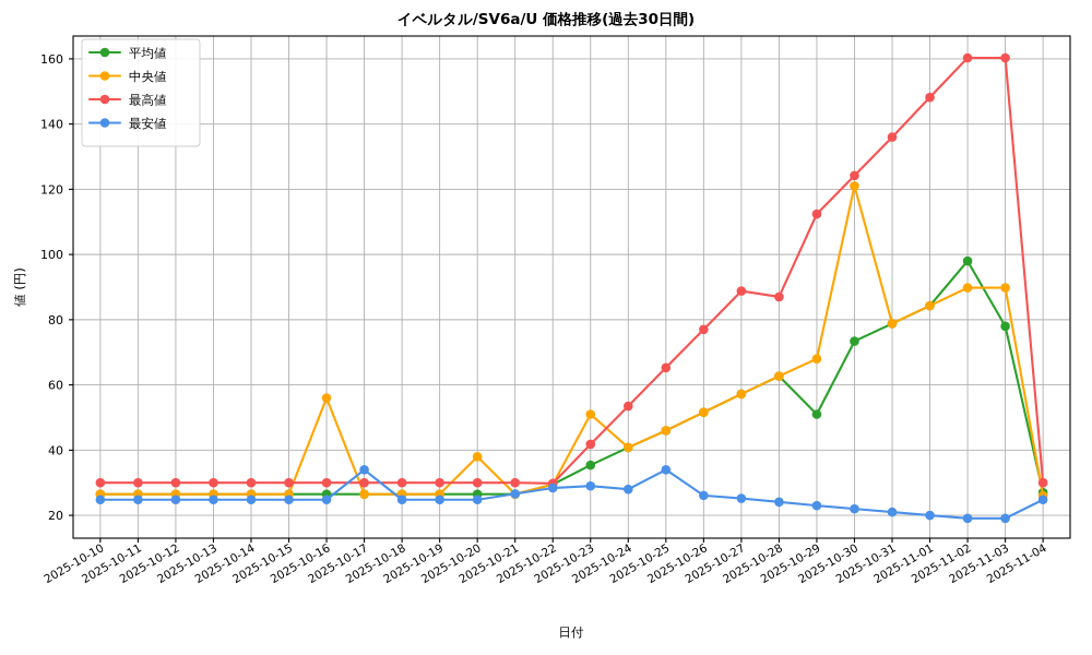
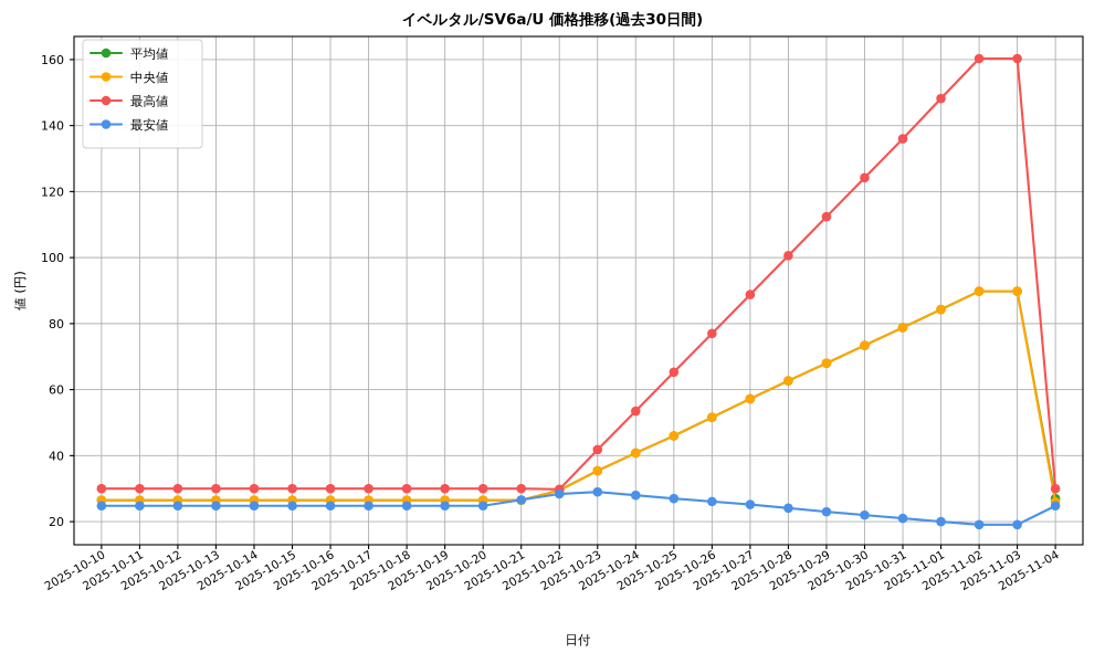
中央値/2025-10-16: 56 -> 26
最安値/2025-10-17: 34 -> 25
中央値/2025-10-20: 38 -> 26
中央値/2025-10-23: 51 -> 35
最安値/2025-10-25: 34 -> 27
最高値/2025-10-28: 87 -> 101
平均値/2025-10-29: 51 -> 68
中央値/2025-10-30: 121 -> 73
平均値/2025-11-02: 98 -> 90
平均値/2025-11-03: 78 -> 90
